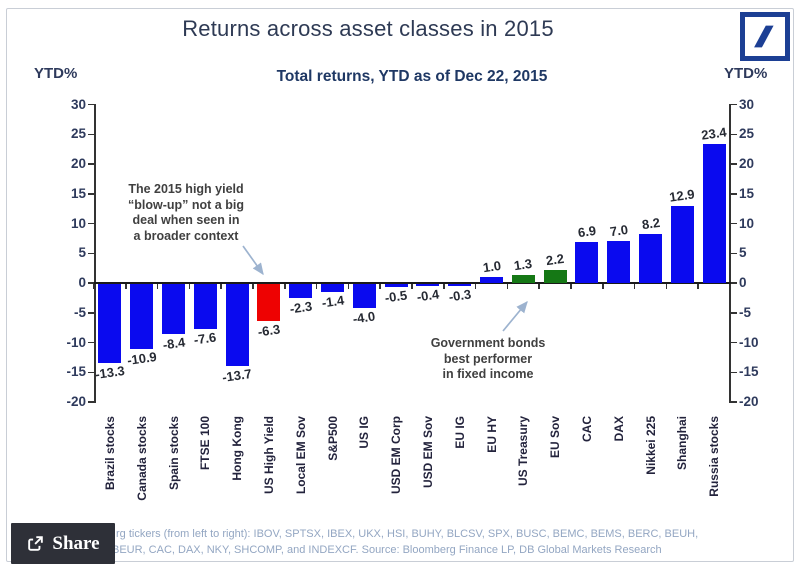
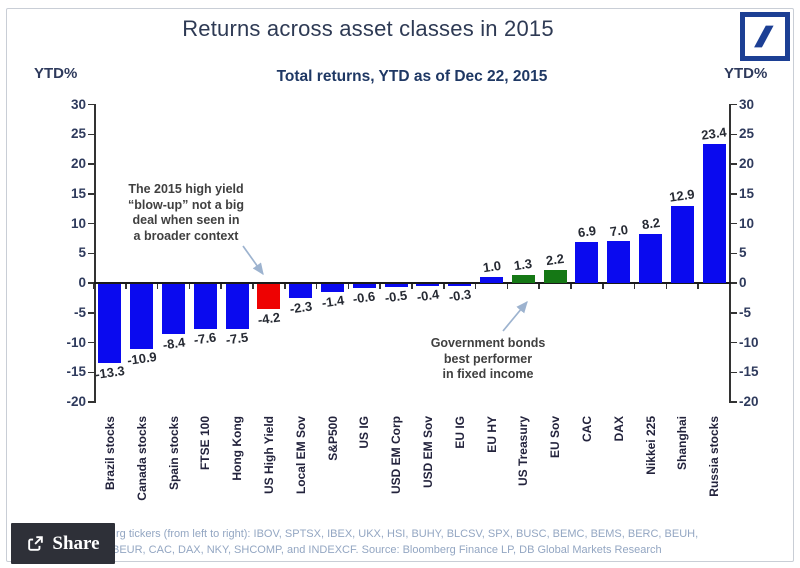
Hong Kong: -13.7 -> -7.5
US High Yield: -6.3 -> -4.2
US IG: -4.0 -> -0.6
